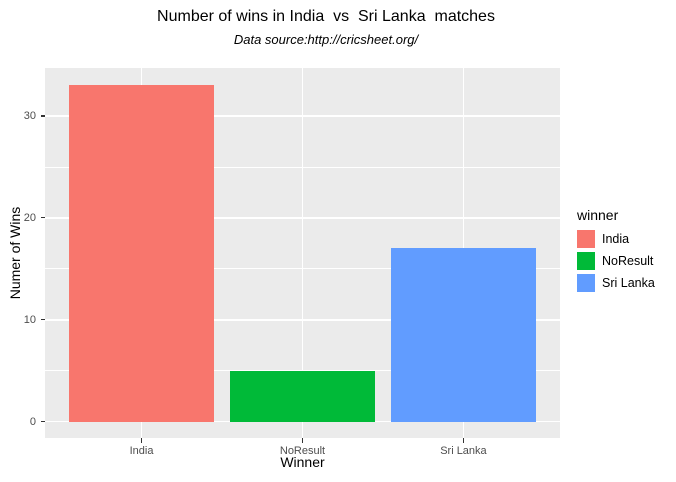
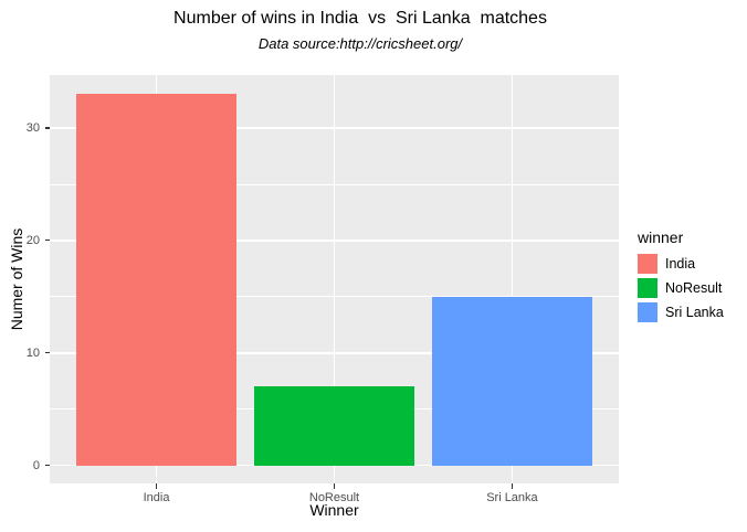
NoResult: 5 -> 7
Sri Lanka: 17 -> 15
